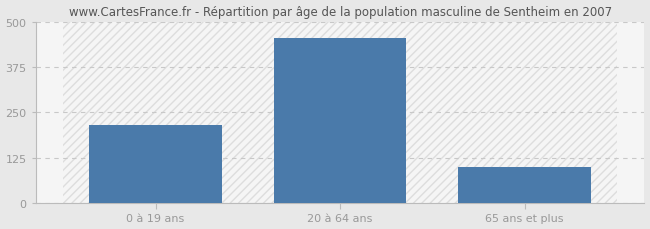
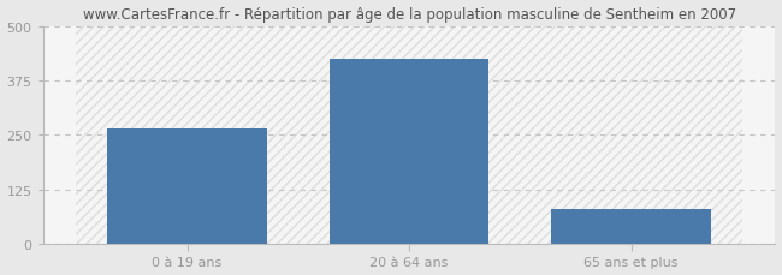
0 à 19 ans: 215 -> 265
20 à 64 ans: 455 -> 425
65 ans et plus: 100 -> 80
